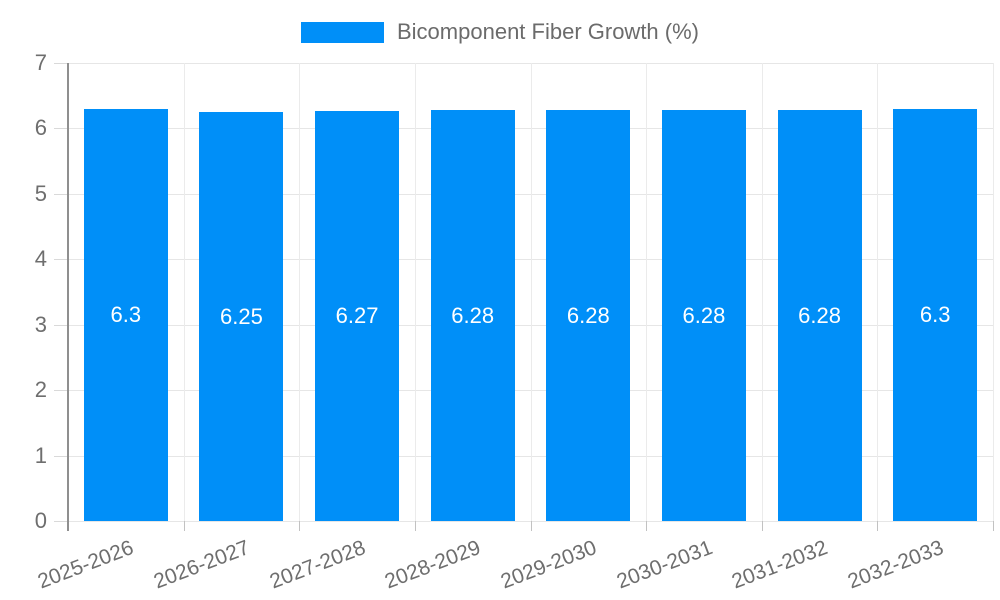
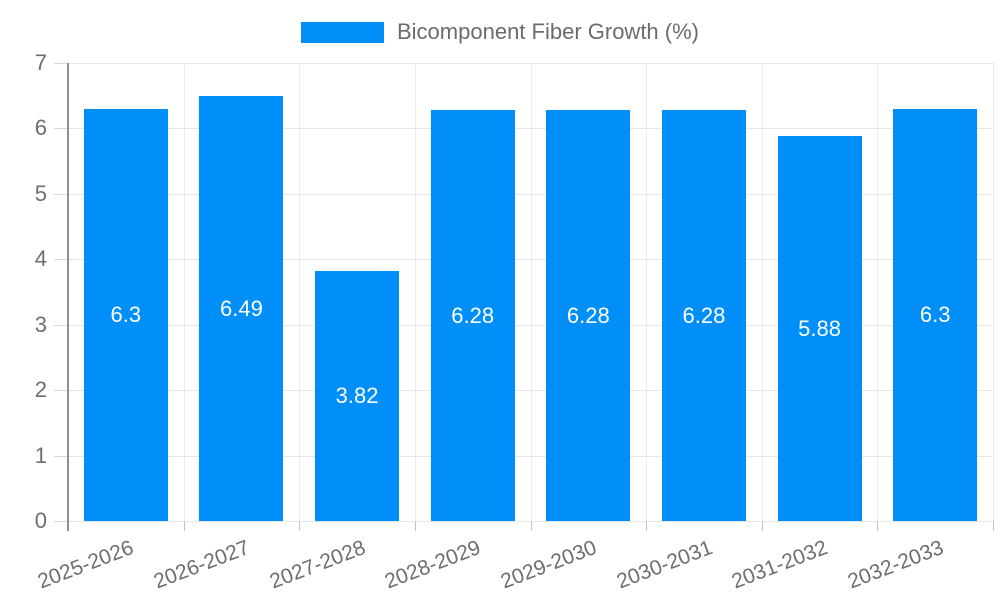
2026-2027: 6.25 -> 6.49
2027-2028: 6.27 -> 3.82
2031-2032: 6.28 -> 5.88
